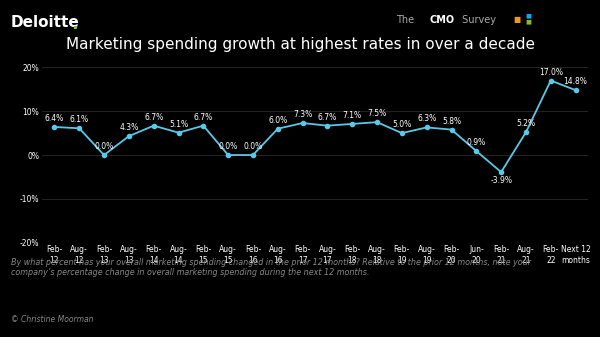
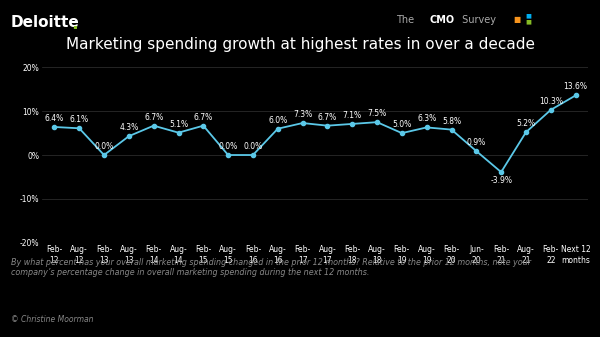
Feb- 22: 17.0% -> 10.3%
Next 12 months: 14.8% -> 13.6%
